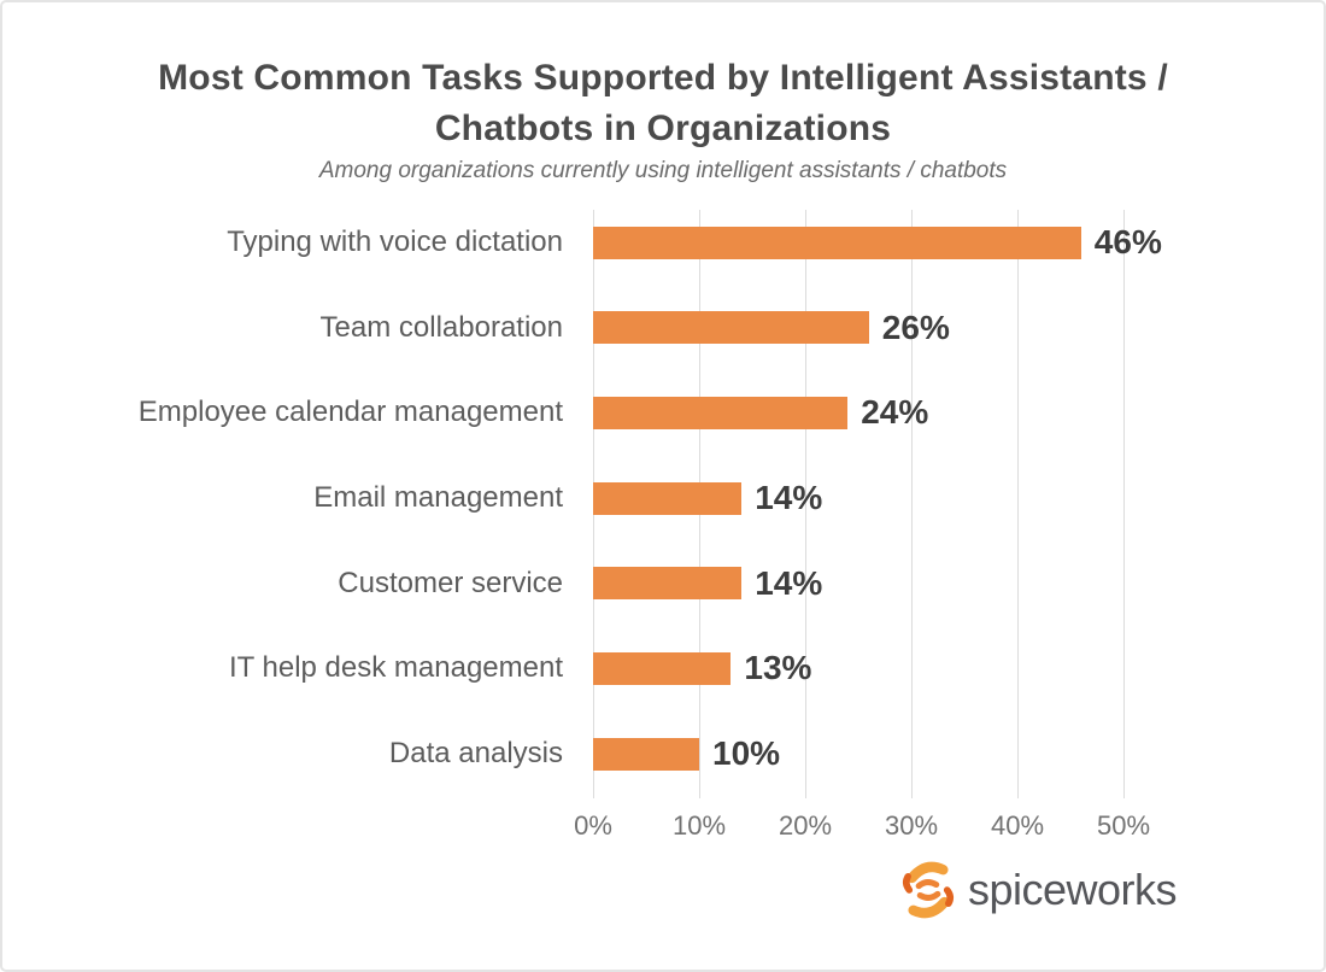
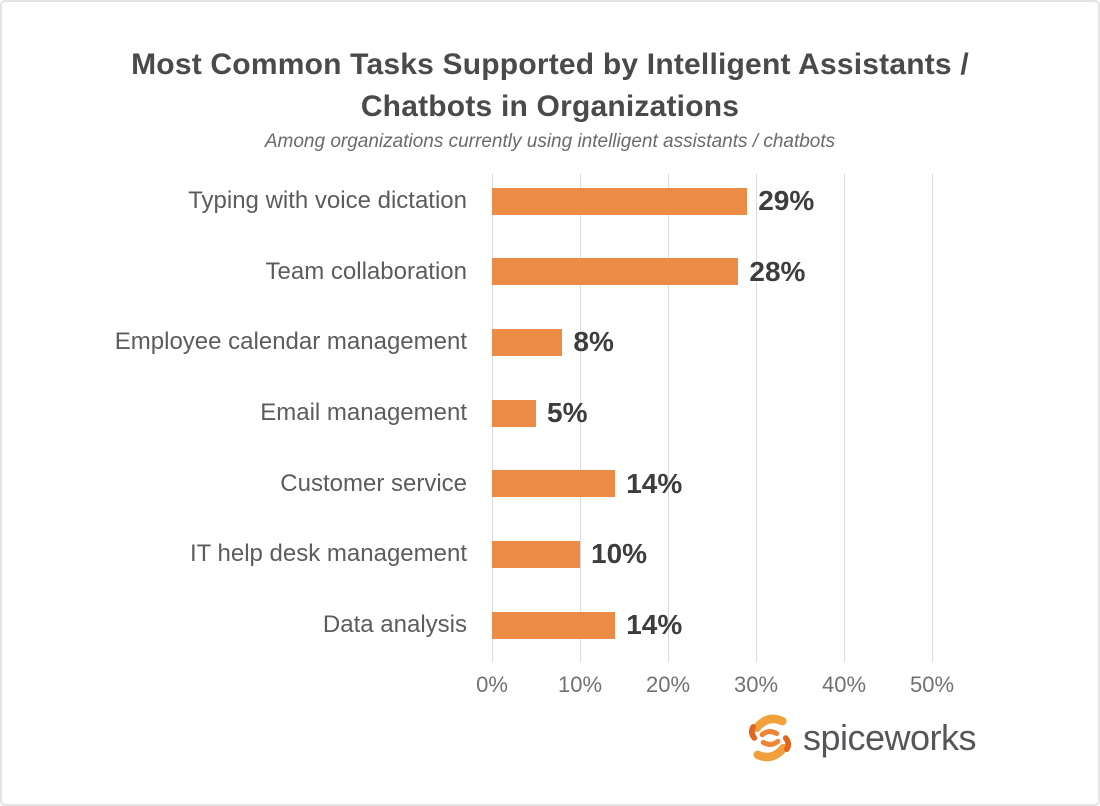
Typing with voice dictation: 46% -> 29%
Team collaboration: 26% -> 28%
Employee calendar management: 24% -> 8%
Email management: 14% -> 5%
IT help desk management: 13% -> 10%
Data analysis: 10% -> 14%
